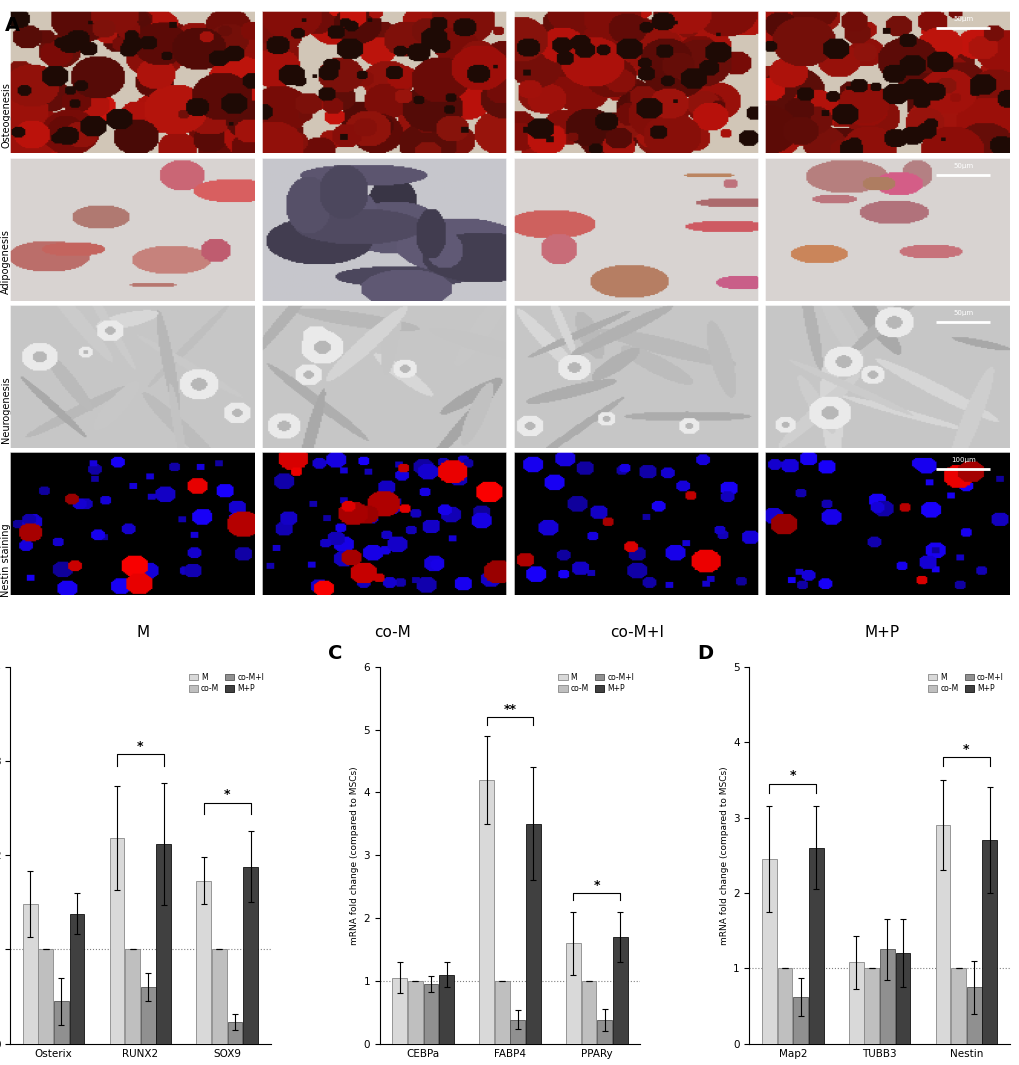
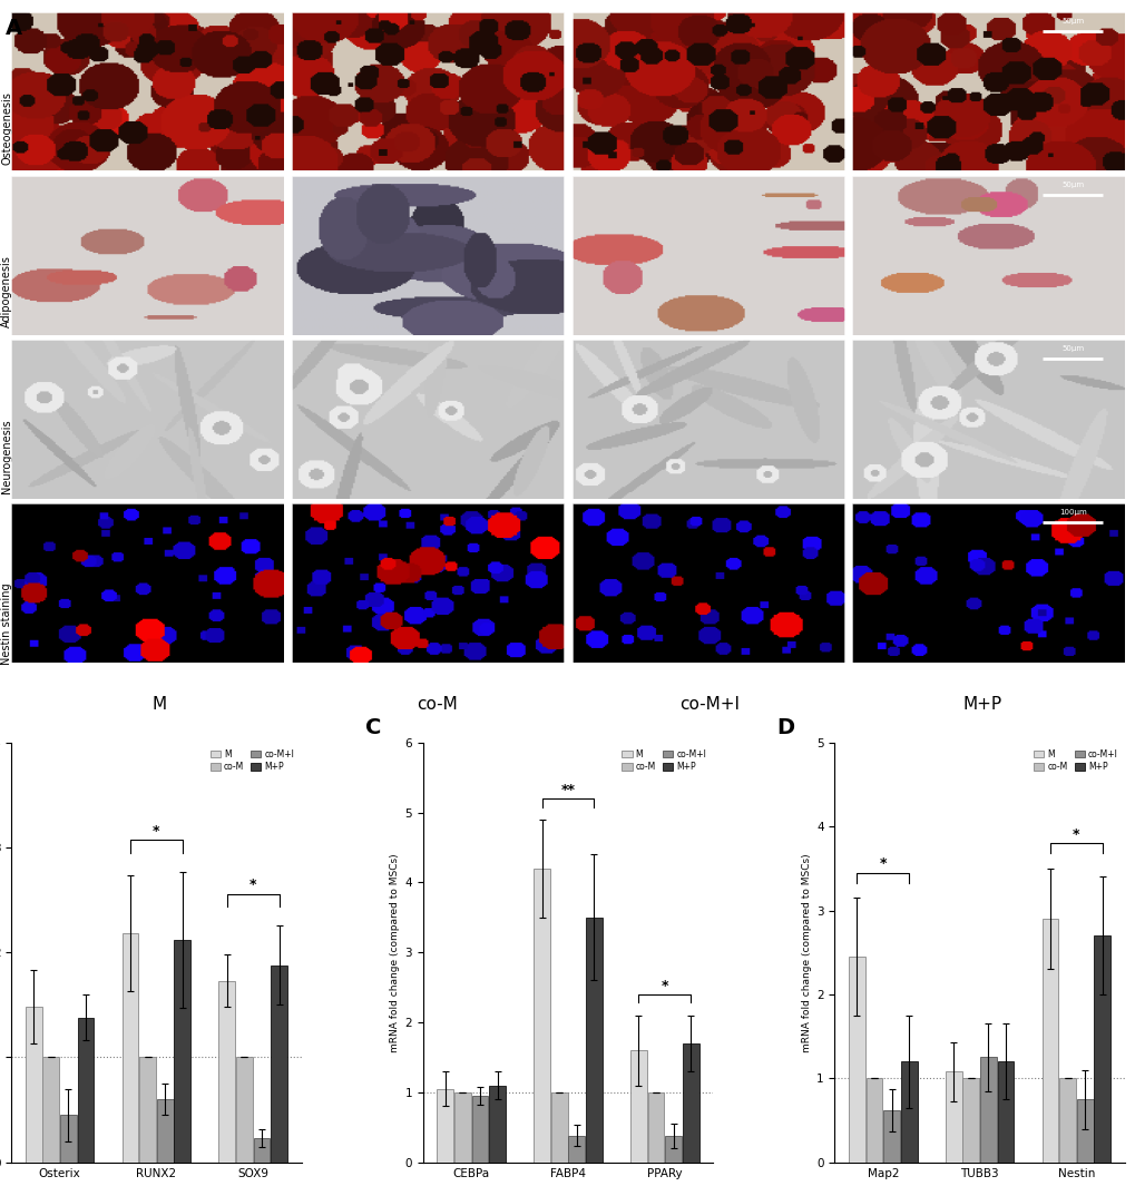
M+P/Map2: 2.6 -> 1.2
